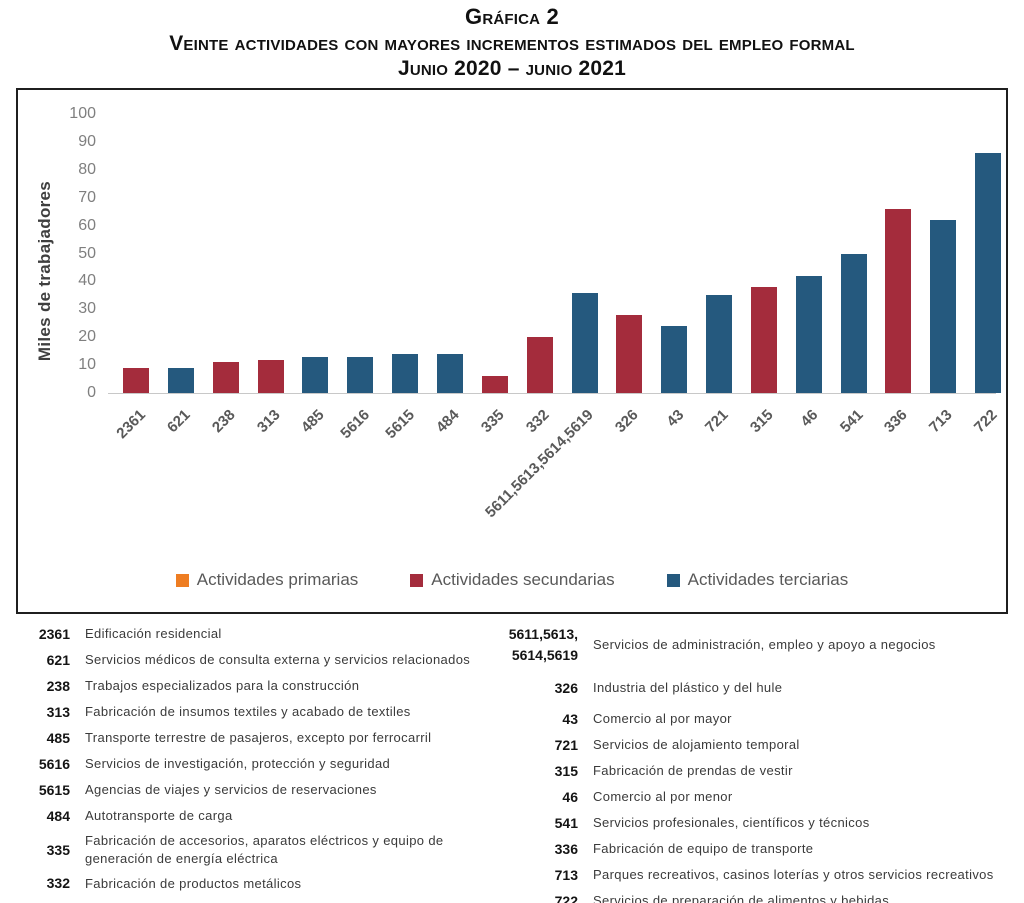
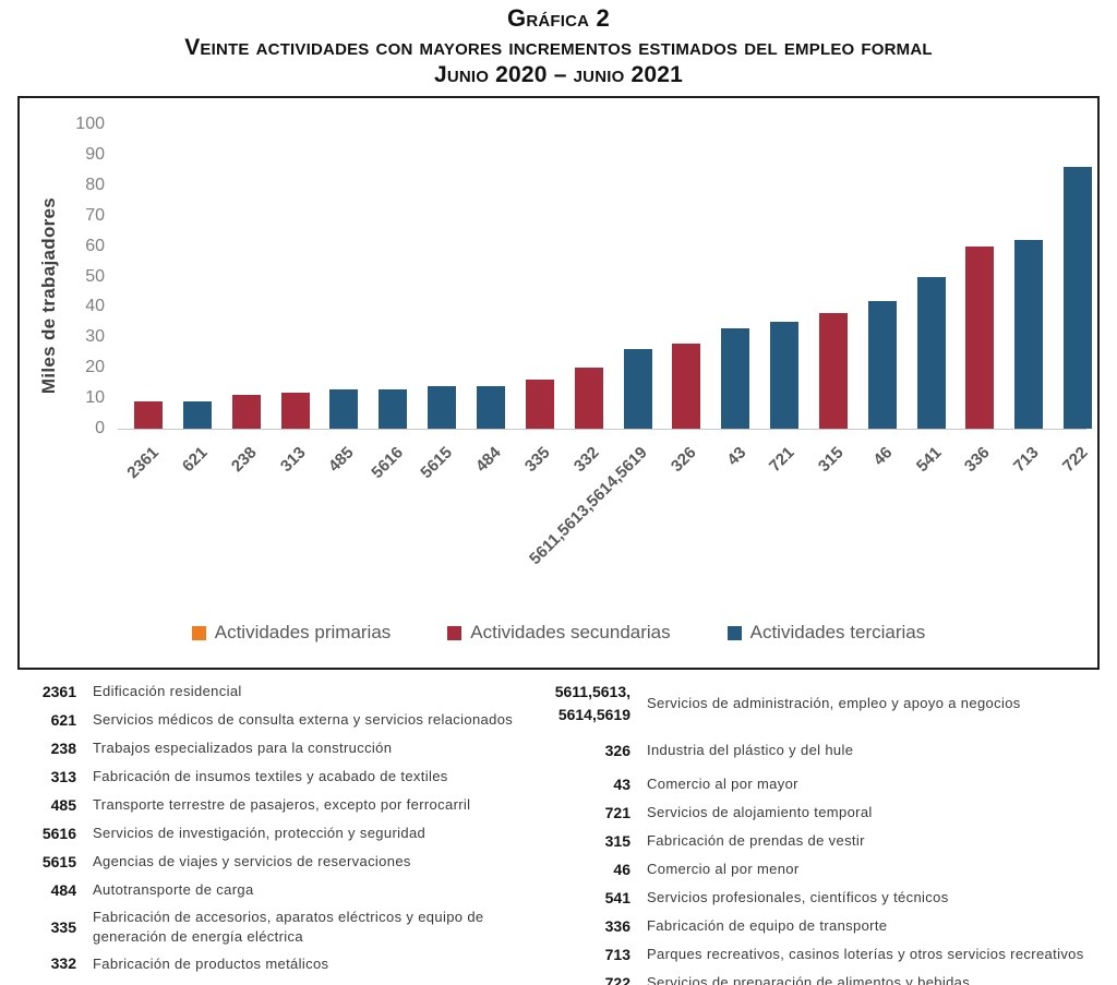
335: 6 -> 16
5611,5613,5614,5619: 36 -> 26
43: 24 -> 33
336: 66 -> 60
